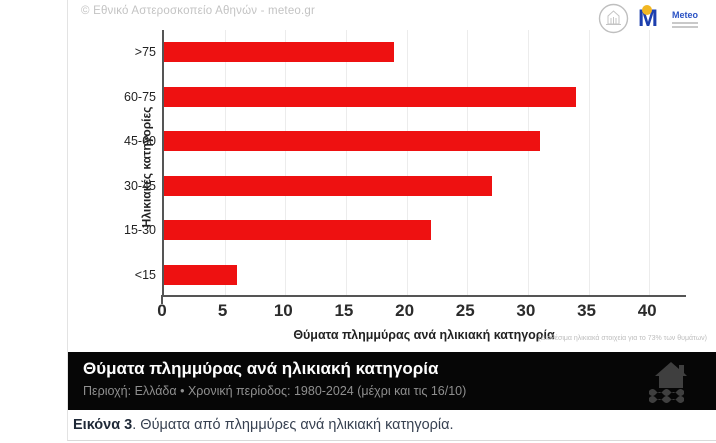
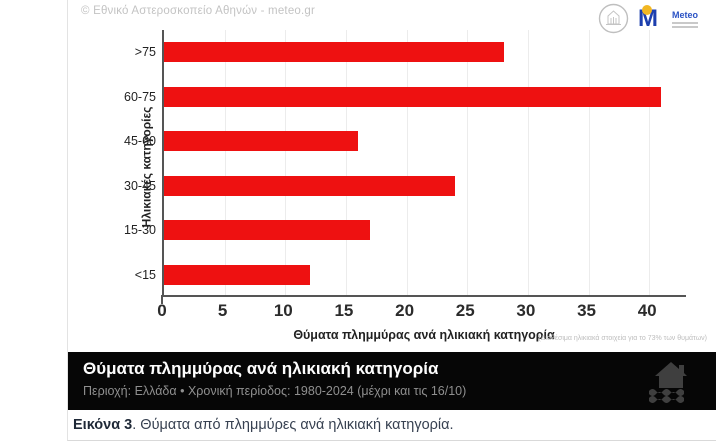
>75: 19 -> 28
60-75: 34 -> 41
45-60: 31 -> 16
30-45: 27 -> 24
15-30: 22 -> 17
<15: 6 -> 12
